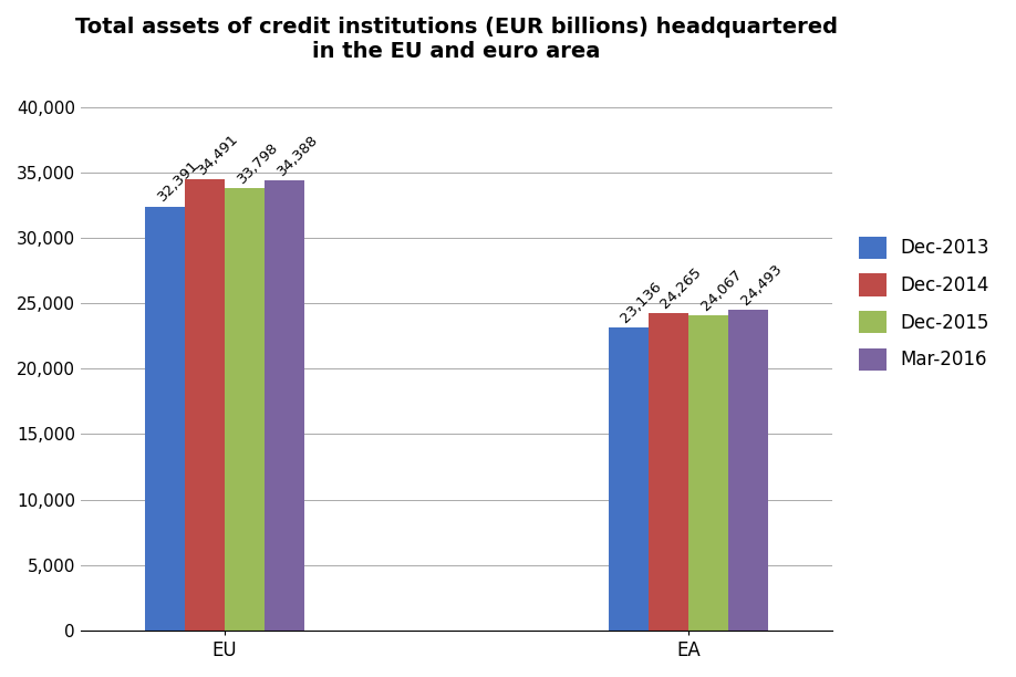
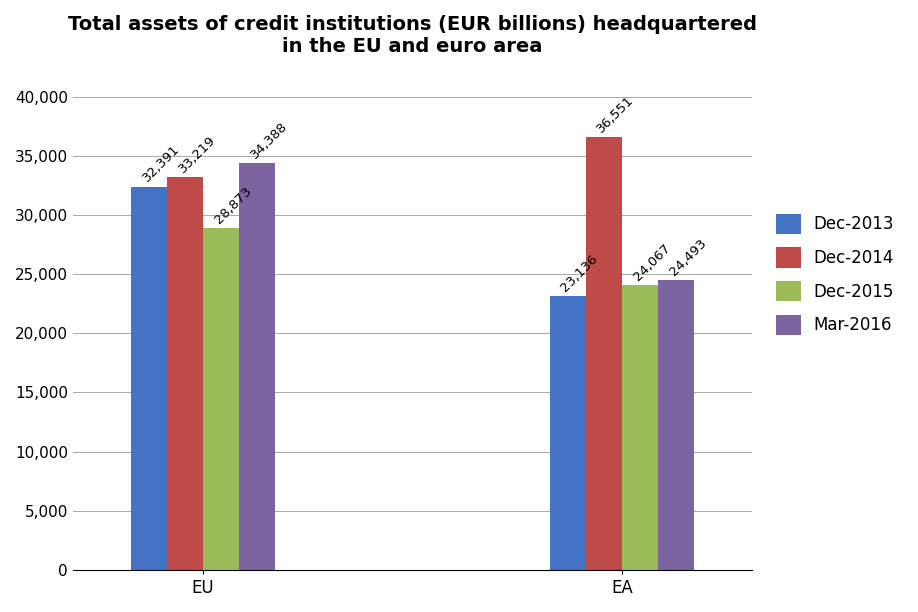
Dec-2014/EU: 34,491 -> 33,219
Dec-2015/EU: 33,798 -> 28,873
Dec-2014/EA: 24,265 -> 36,551
